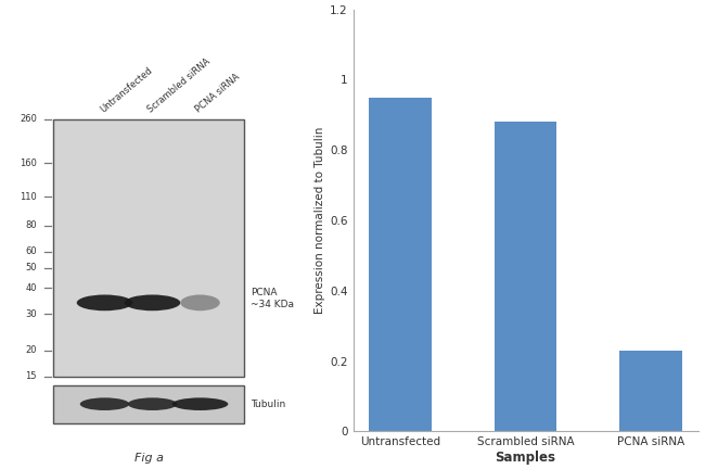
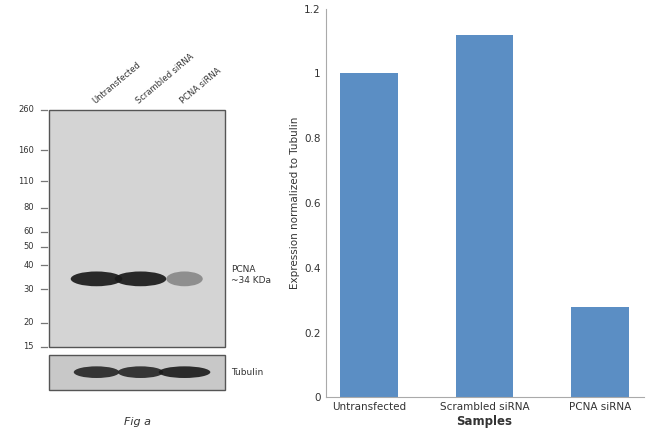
Untransfected: 0.95 -> 1.00
Scrambled siRNA: 0.88 -> 1.12
PCNA siRNA: 0.23 -> 0.28
